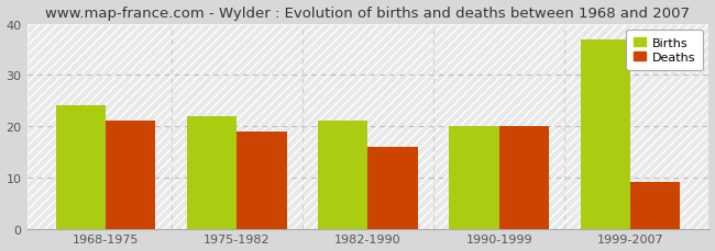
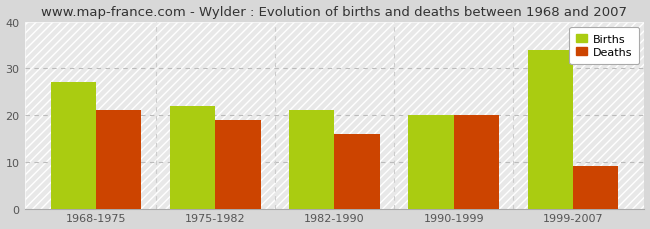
Births/1968-1975: 24 -> 27
Births/1999-2007: 37 -> 34
